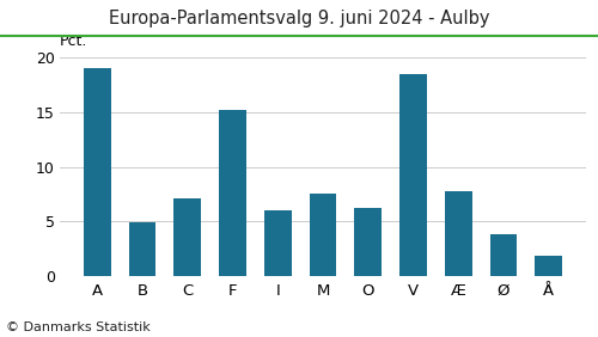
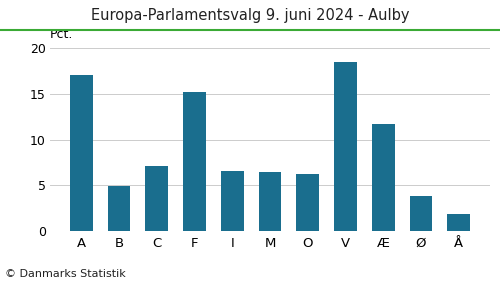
A: 19.0 -> 17.1
I: 6.0 -> 6.6
M: 7.6 -> 6.5
Æ: 7.8 -> 11.7
